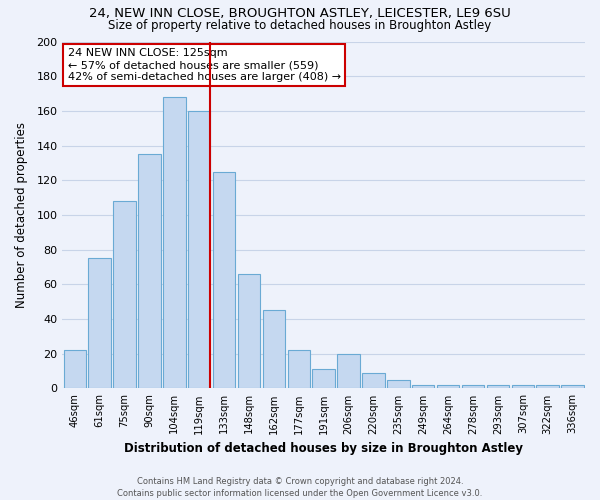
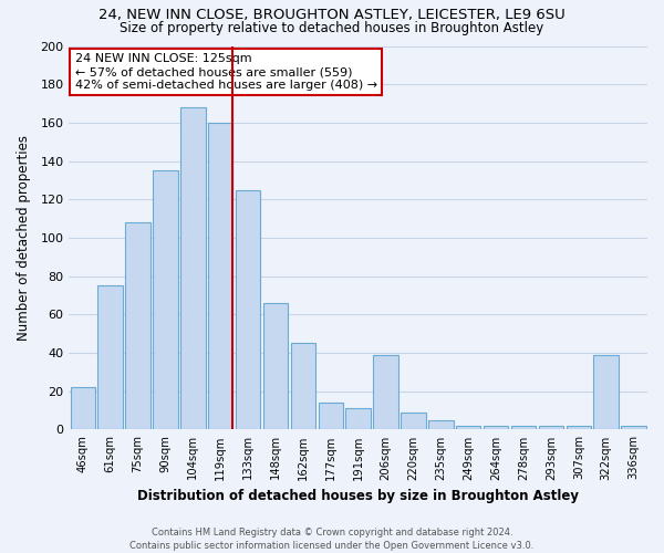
177sqm: 22 -> 14
206sqm: 20 -> 39
322sqm: 2 -> 39
